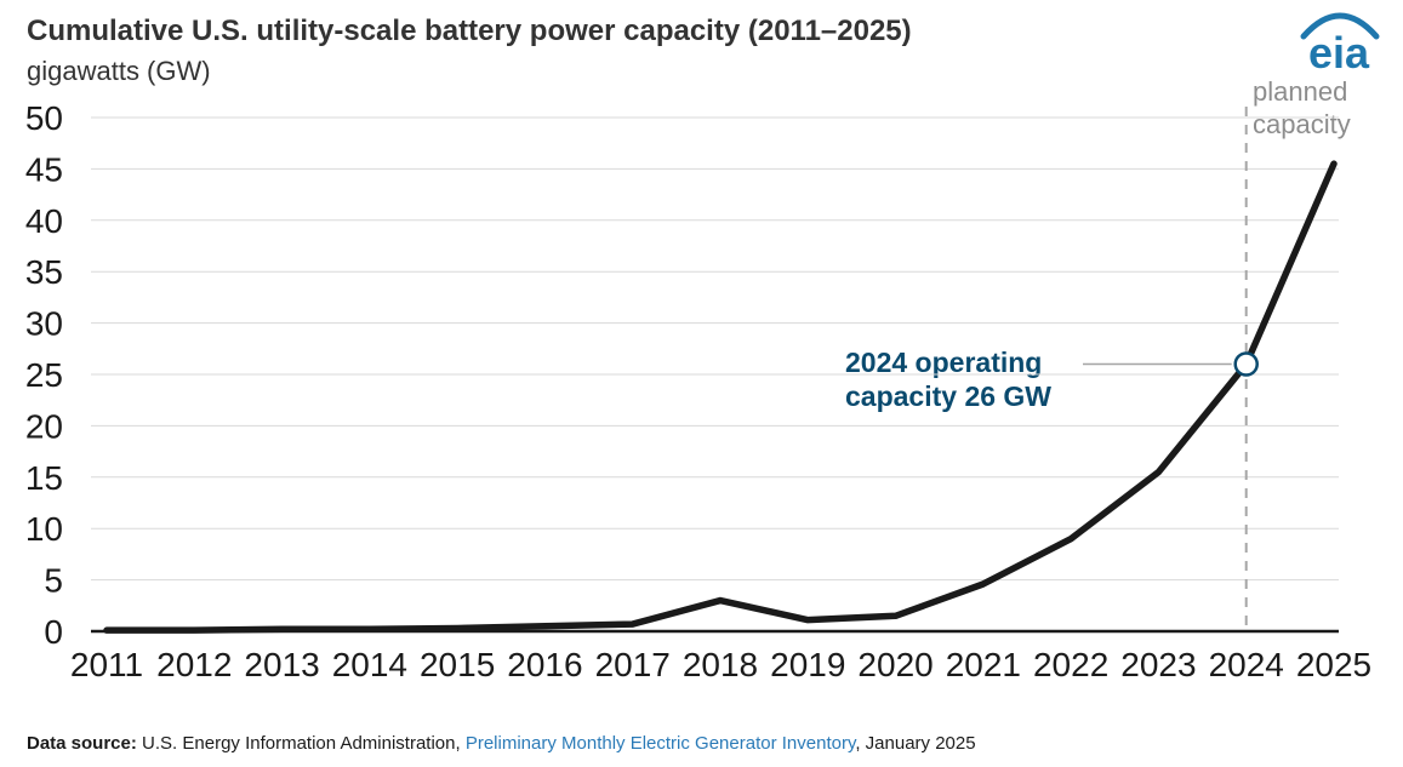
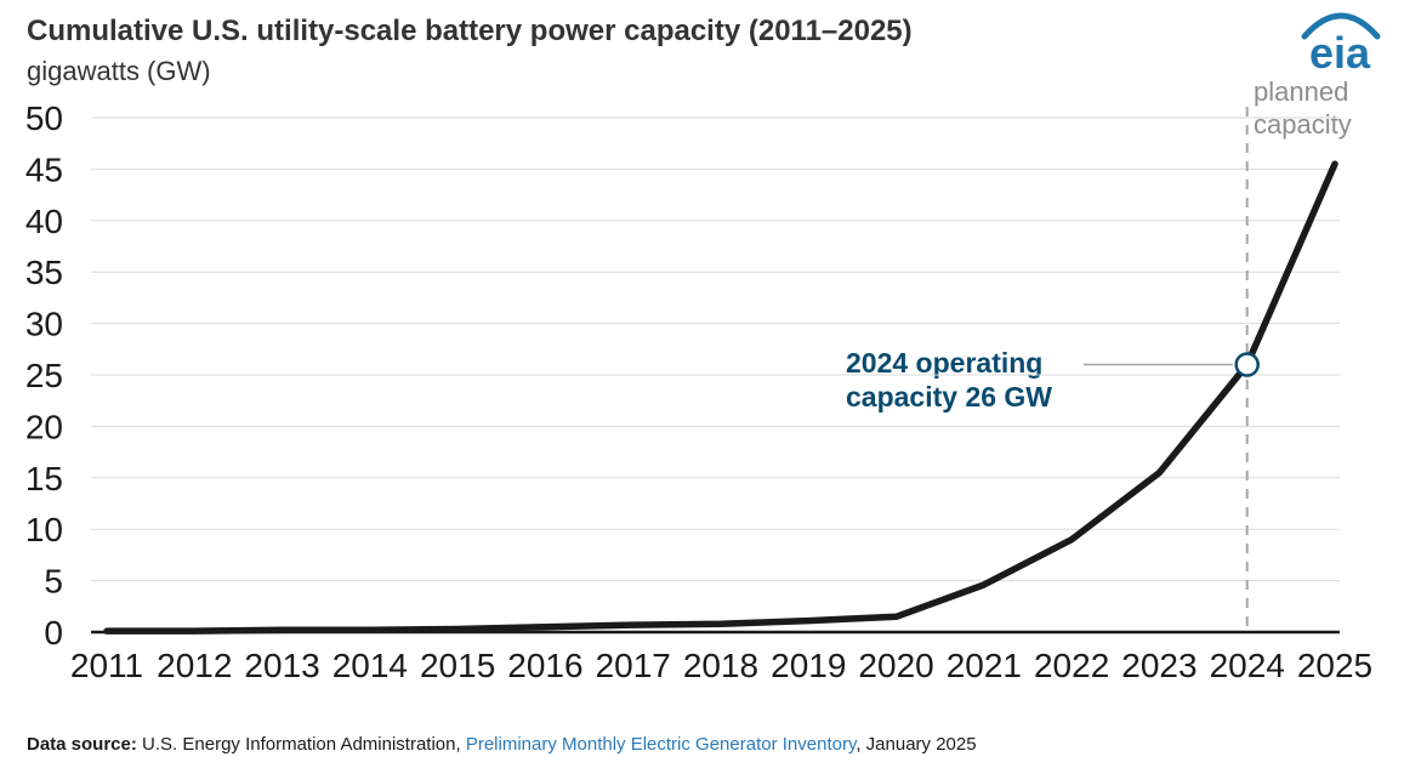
2018: 3 -> 1
